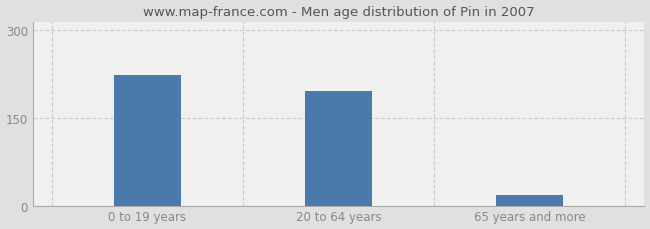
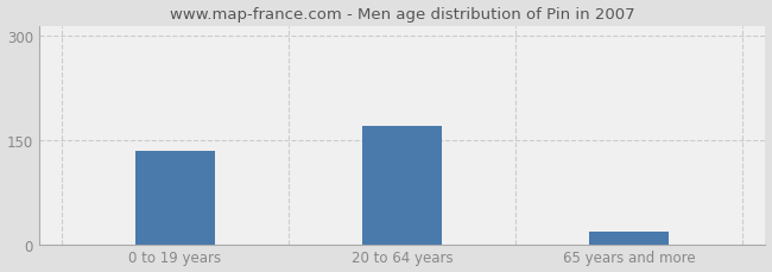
0 to 19 years: 224 -> 135
20 to 64 years: 196 -> 170
